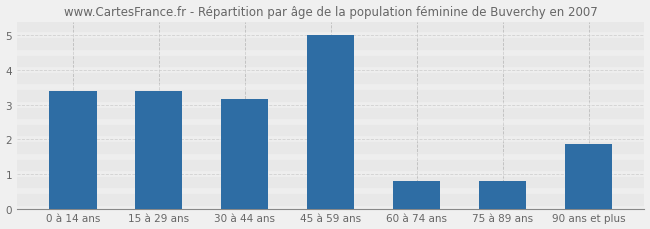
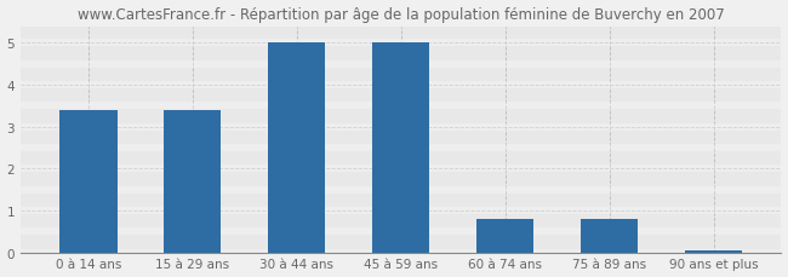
30 à 44 ans: 3.15 -> 5.00
90 ans et plus: 1.85 -> 0.04
